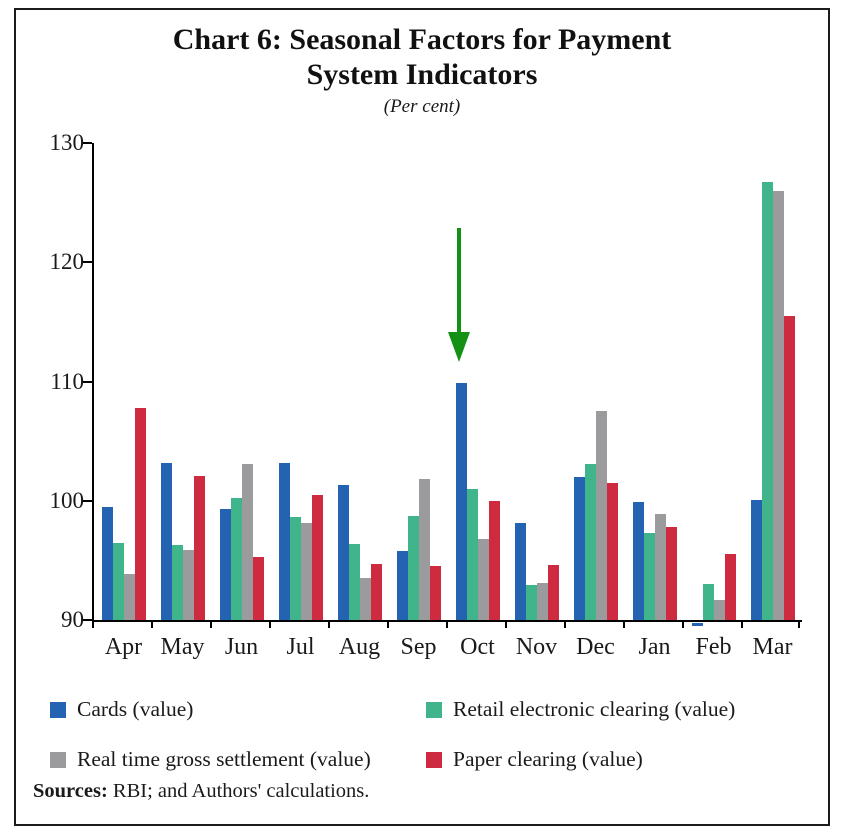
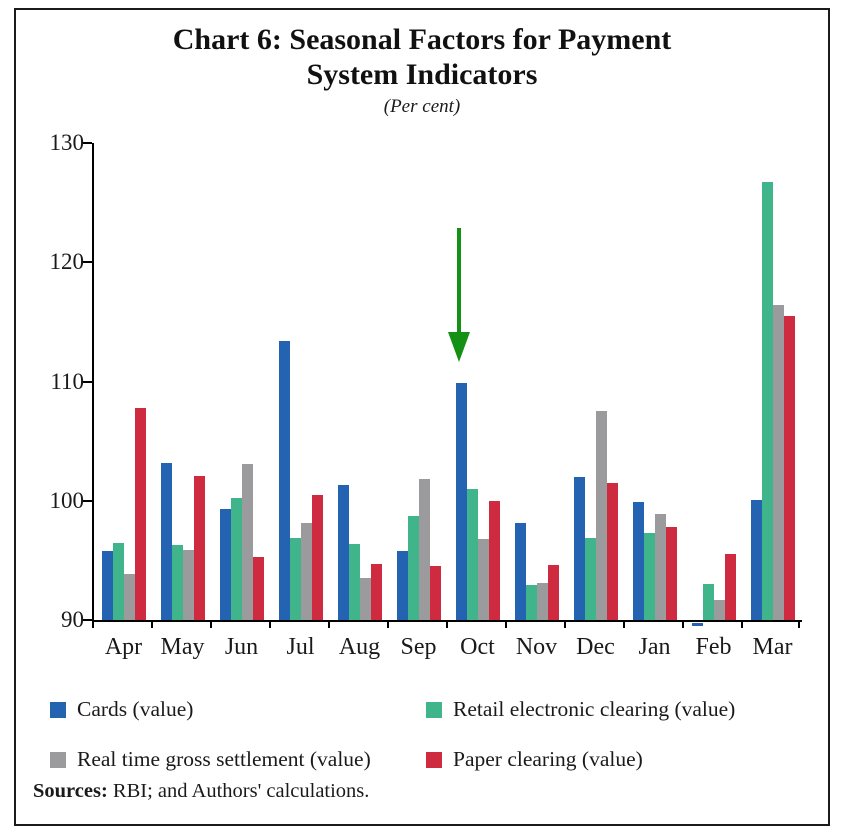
Cards (value)/Apr: 99.5 -> 95.8
Cards (value)/Jul: 103.2 -> 113.4
Retail electronic clearing (value)/Jul: 98.6 -> 96.9
Retail electronic clearing (value)/Dec: 103.1 -> 96.9
Real time gross settlement (value)/Mar: 126.0 -> 116.4
